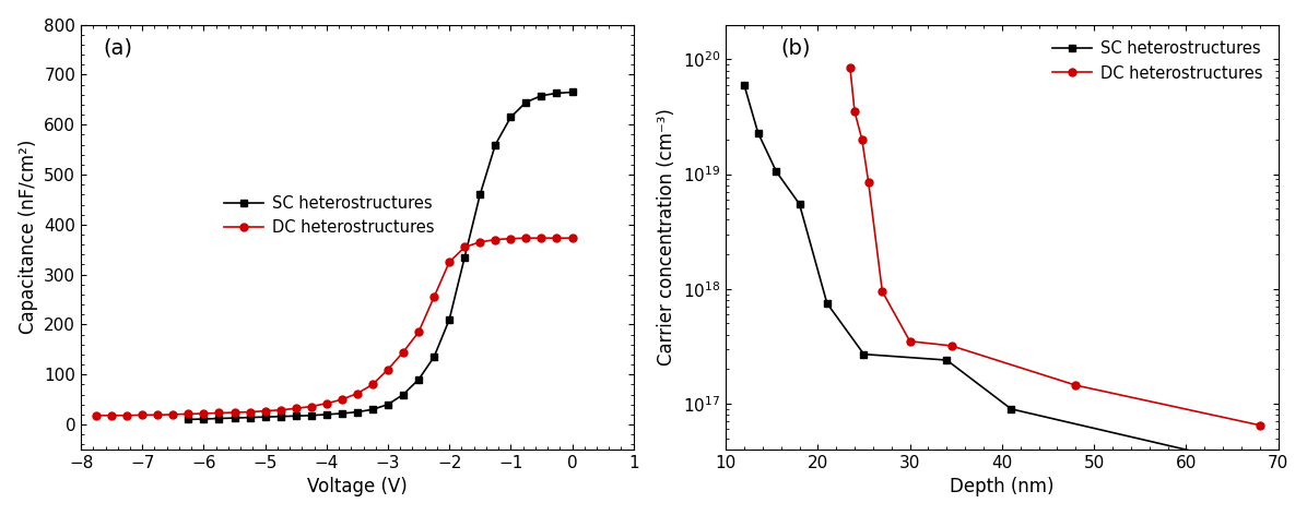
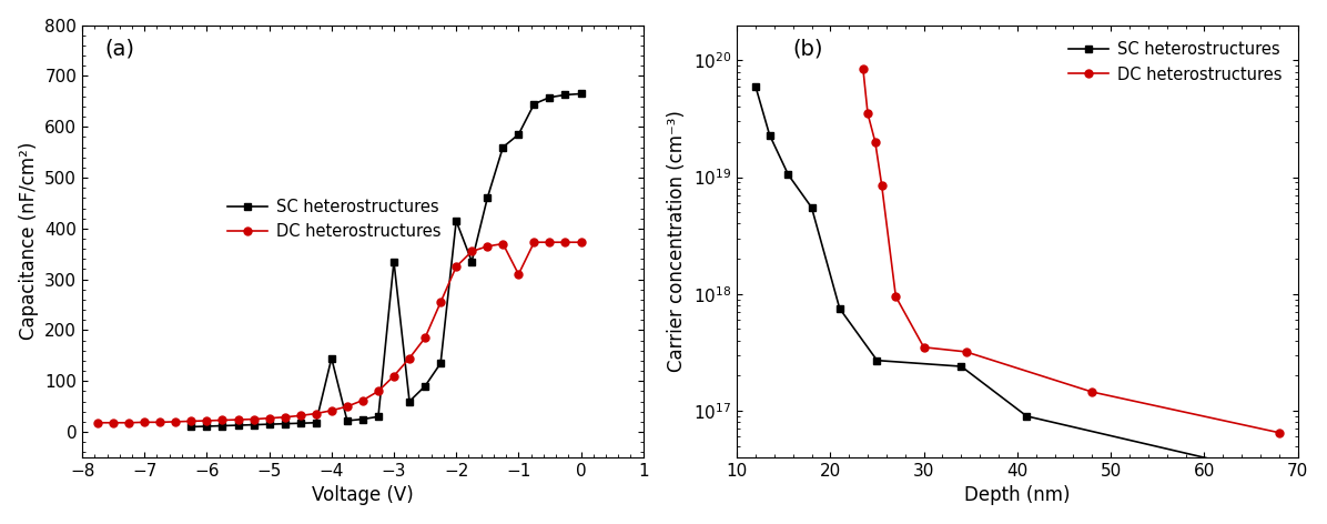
SC heterostructures/−4: 20 -> 145
SC heterostructures/−3: 40 -> 335
SC heterostructures/−2: 210 -> 415
SC heterostructures/−1: 615 -> 585
DC heterostructures/−1: 372 -> 310
